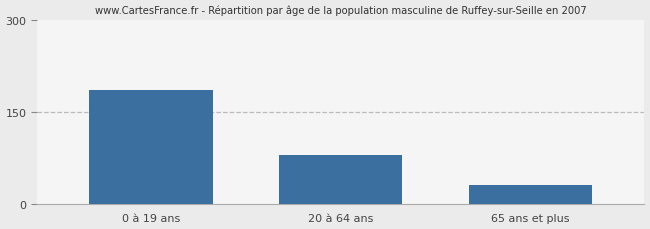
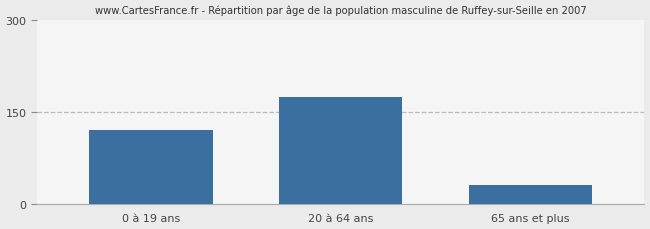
0 à 19 ans: 186 -> 120
20 à 64 ans: 80 -> 175
